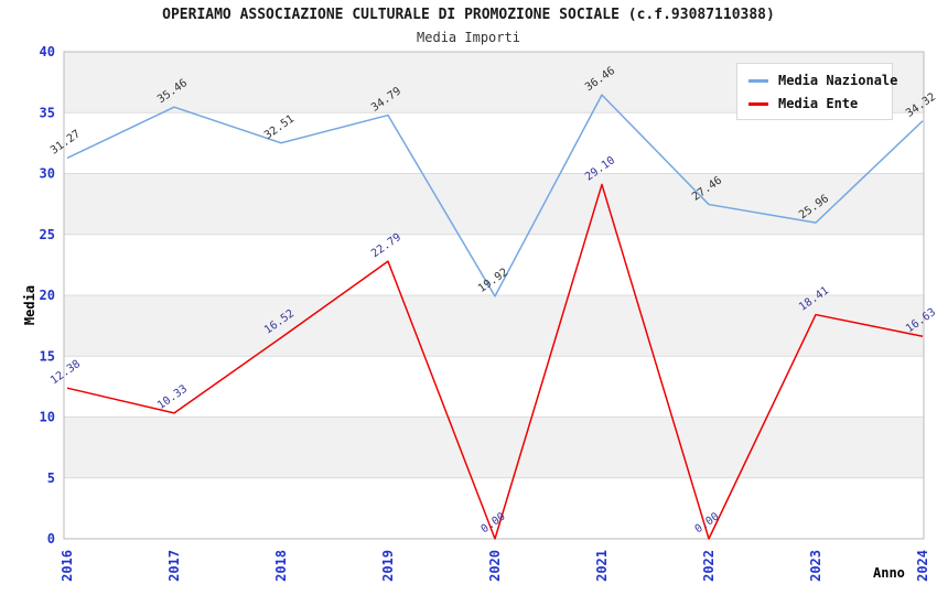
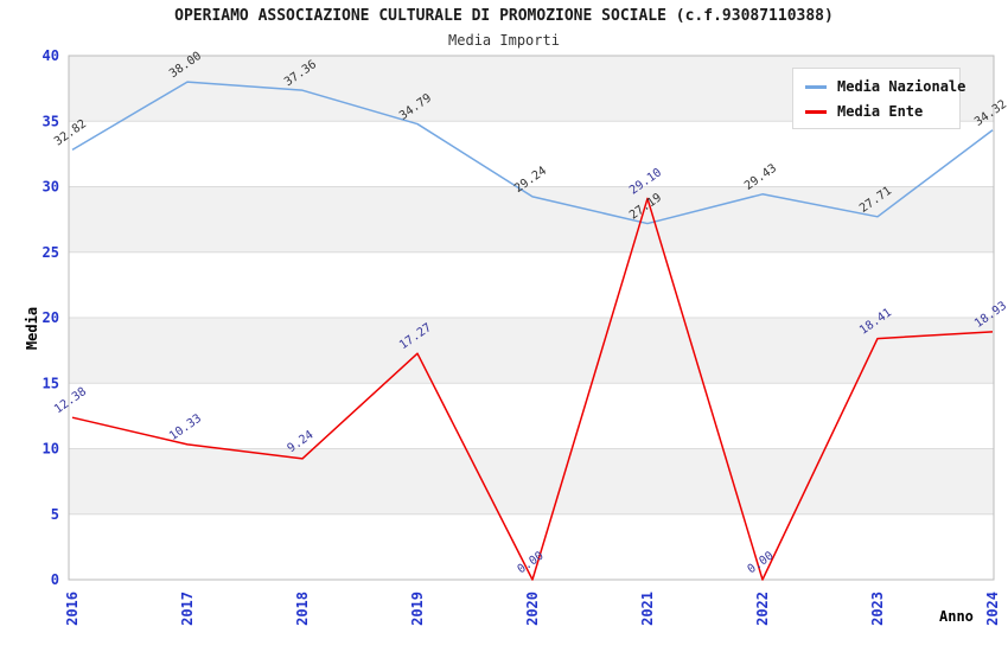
Media Nazionale/2016: 31.27 -> 32.82
Media Nazionale/2017: 35.46 -> 38.00
Media Nazionale/2018: 32.51 -> 37.36
Media Ente/2018: 16.52 -> 9.24
Media Ente/2019: 22.79 -> 17.27
Media Nazionale/2020: 19.92 -> 29.24
Media Nazionale/2021: 36.46 -> 27.19
Media Nazionale/2022: 27.46 -> 29.43
Media Nazionale/2023: 25.96 -> 27.71
Media Ente/2024: 16.63 -> 18.93
